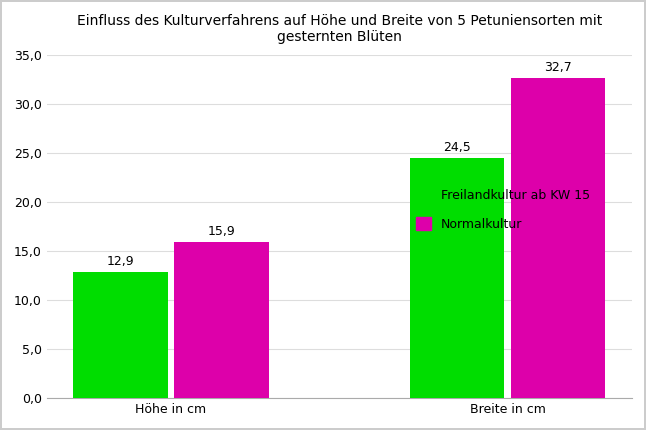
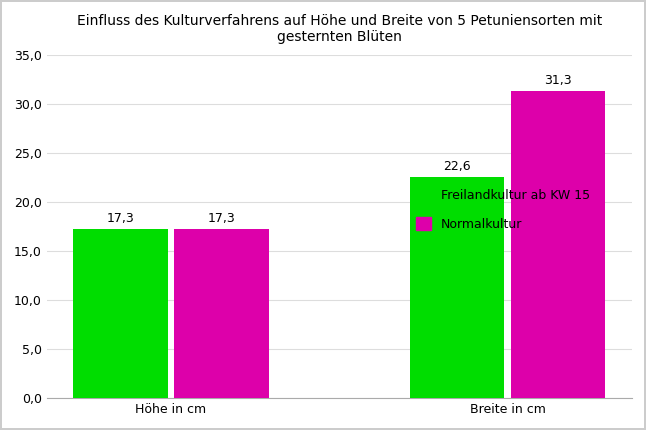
Freilandkultur ab KW 15/Höhe in cm: 12,9 -> 17,3
Normalkultur/Höhe in cm: 15,9 -> 17,3
Freilandkultur ab KW 15/Breite in cm: 24,5 -> 22,6
Normalkultur/Breite in cm: 32,7 -> 31,3
